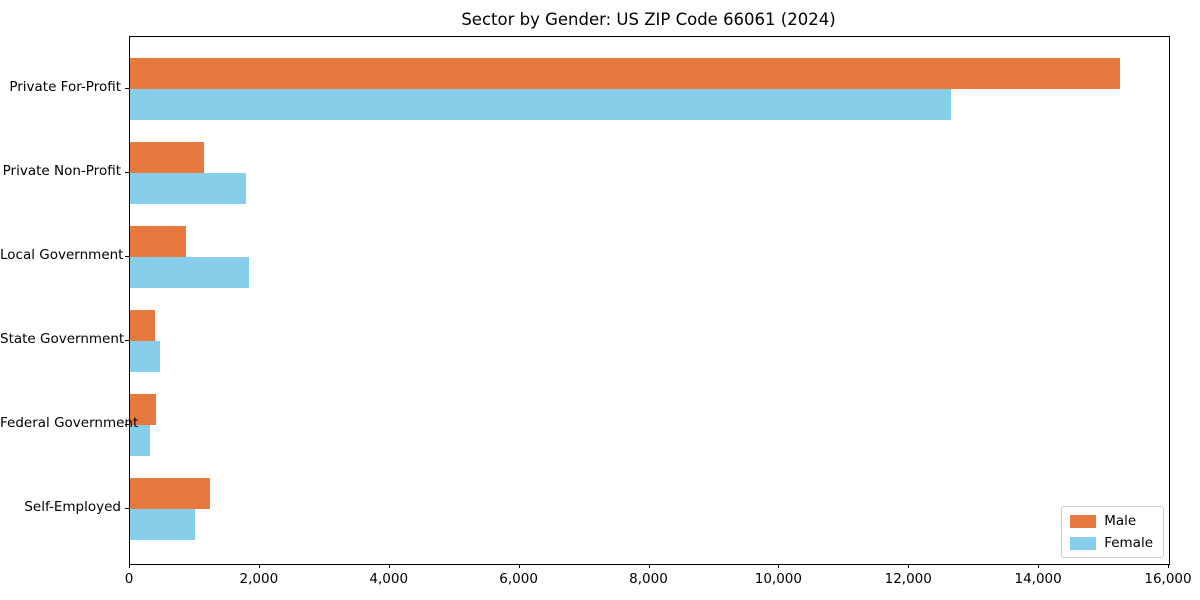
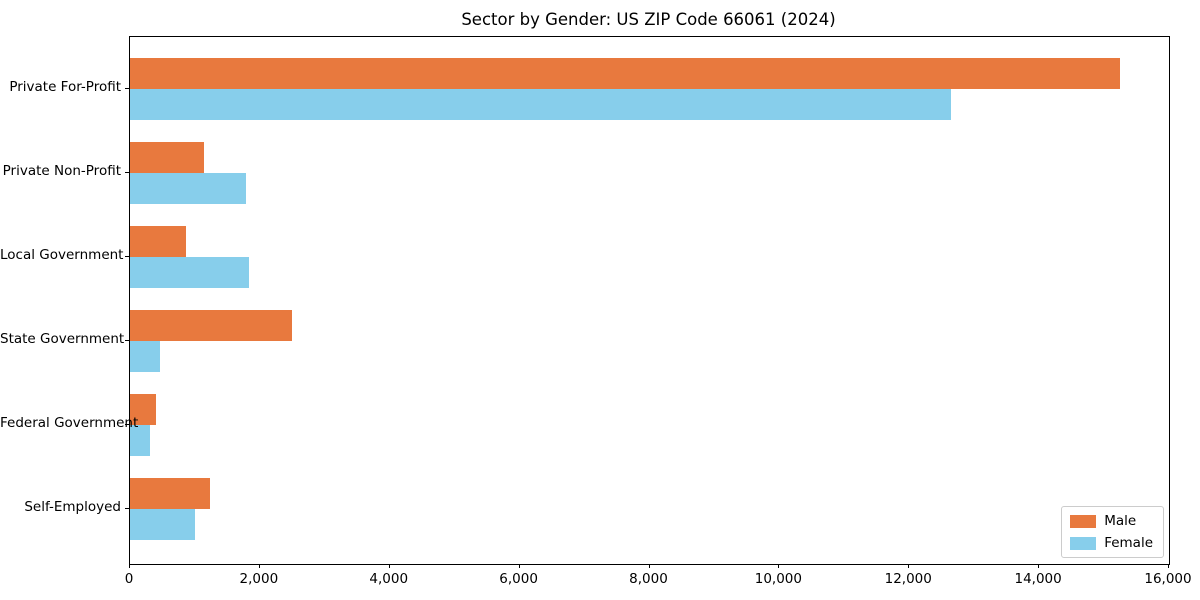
Male/State Government: 400 -> 2500
